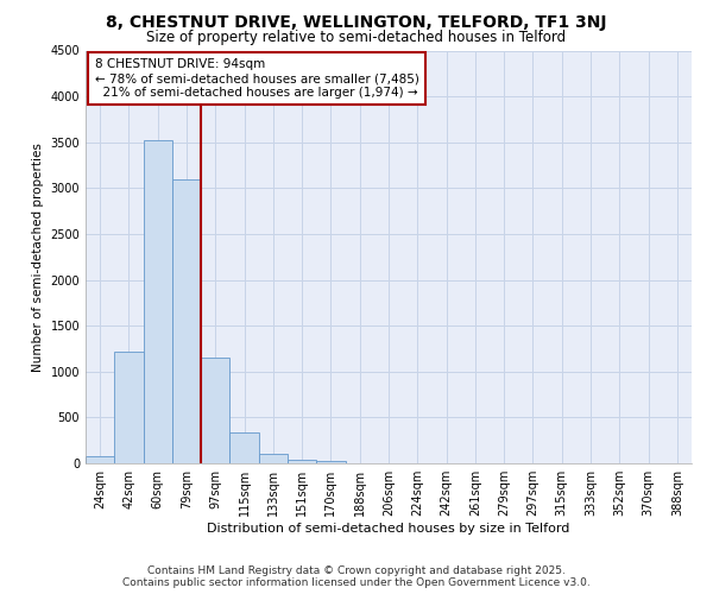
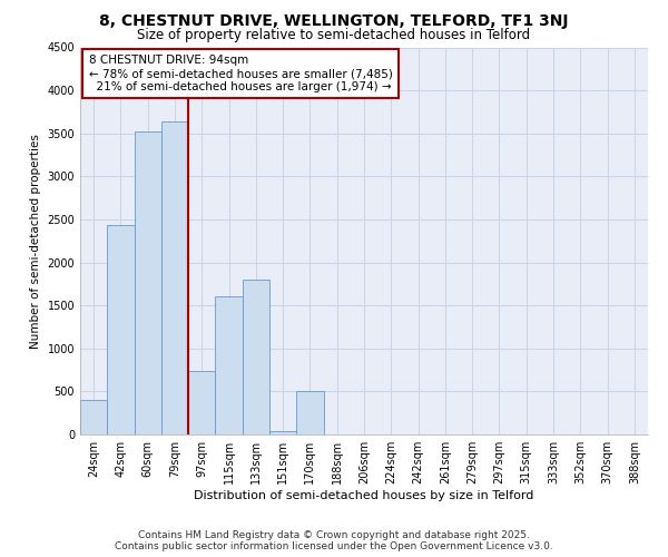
24sqm: 80 -> 400
42sqm: 1220 -> 2440
79sqm: 3100 -> 3640
97sqm: 1150 -> 740
115sqm: 340 -> 1600
133sqm: 100 -> 1800
170sqm: 30 -> 500
